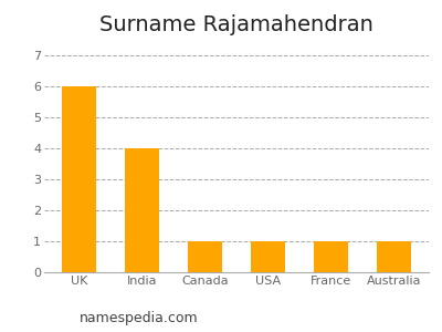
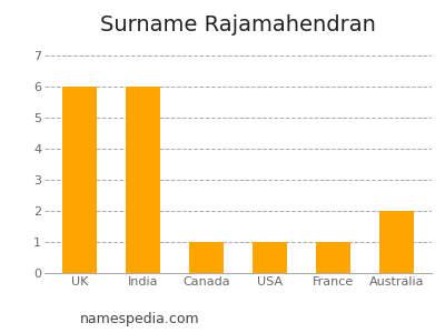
India: 4 -> 6
Australia: 1 -> 2
